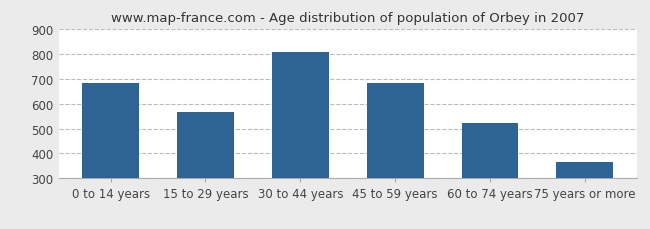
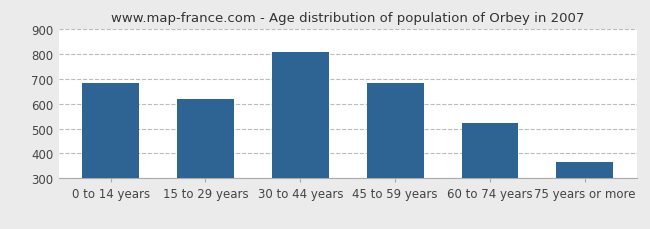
15 to 29 years: 568 -> 620
